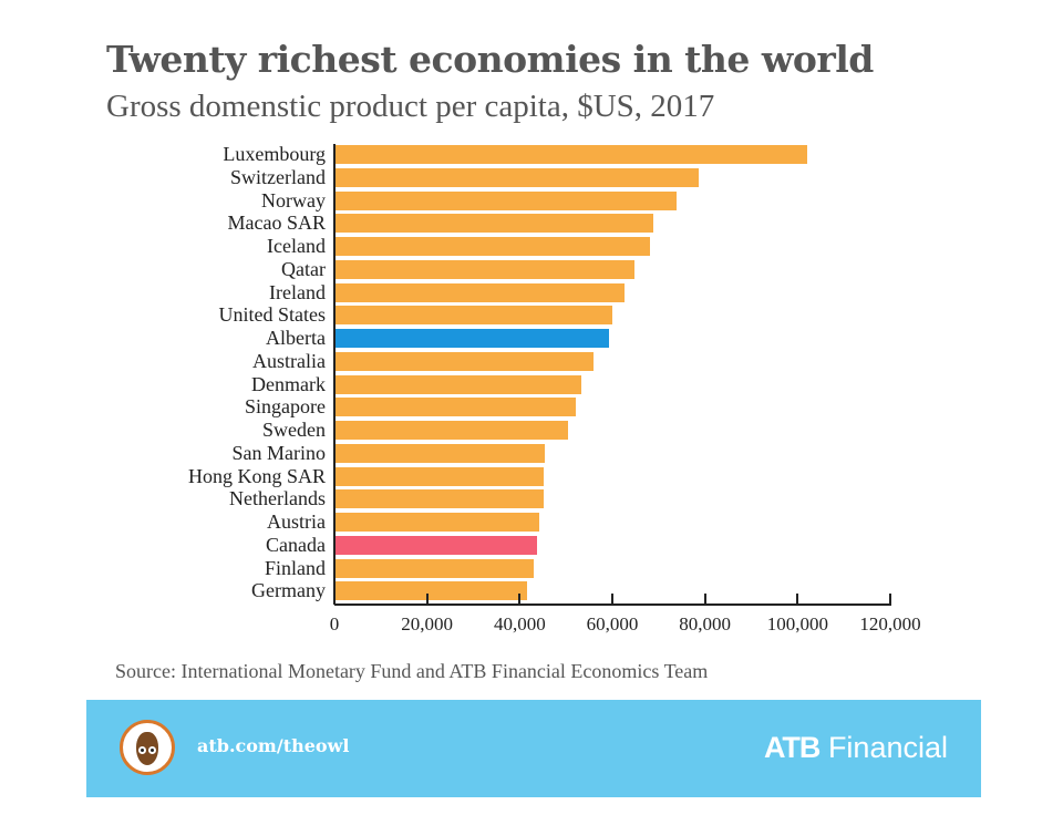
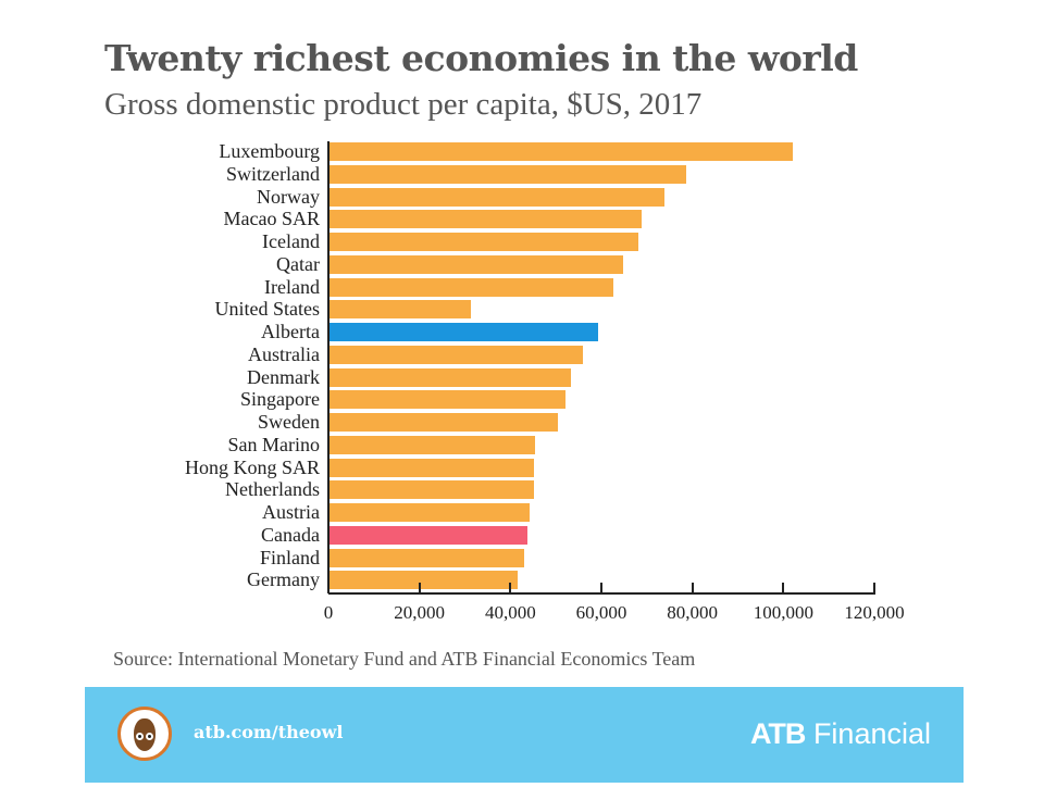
United States: 60000 -> 31000
